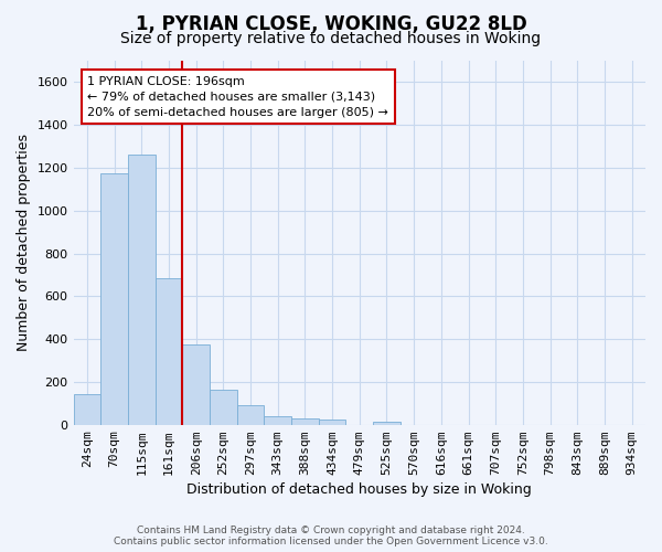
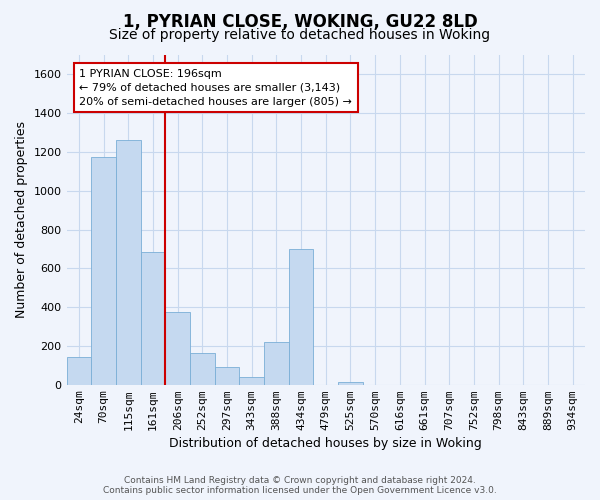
388sqm: 30 -> 220
434sqm: 20 -> 700
